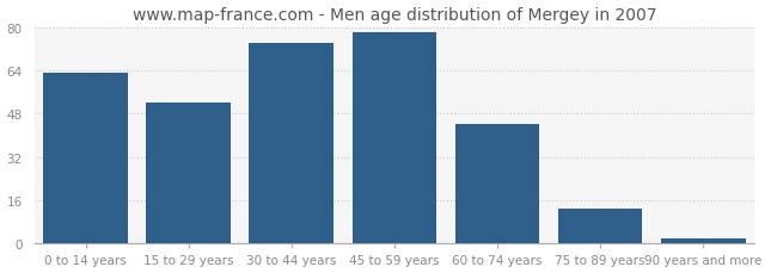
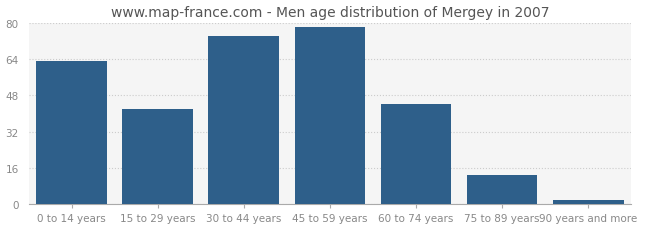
15 to 29 years: 52 -> 42
